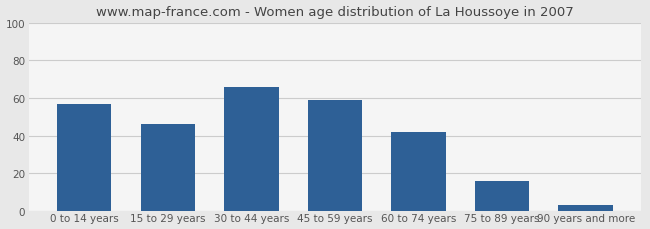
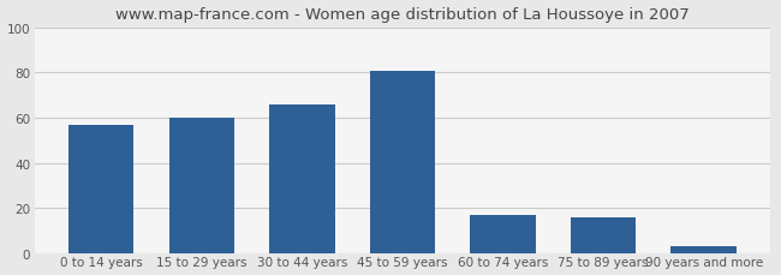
15 to 29 years: 46 -> 60
45 to 59 years: 59 -> 81
60 to 74 years: 42 -> 17
